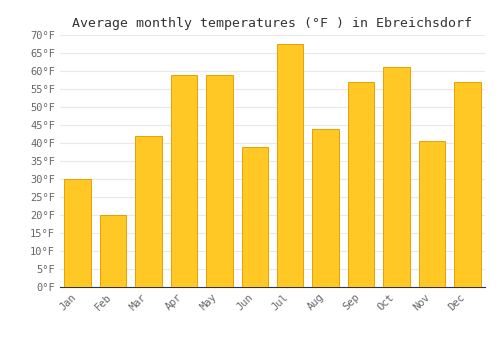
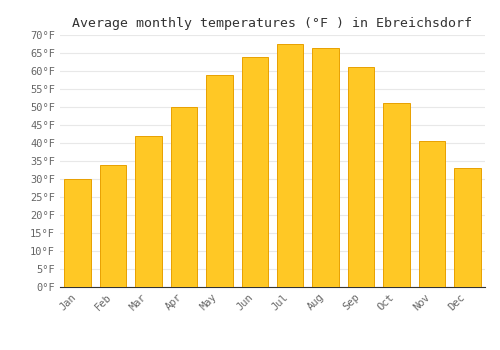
Feb: 20.0°F -> 34.0°F
Apr: 59.0°F -> 50.0°F
Jun: 39.0°F -> 64.0°F
Aug: 44.0°F -> 66.5°F
Sep: 57.0°F -> 61.0°F
Oct: 61.0°F -> 51.0°F
Dec: 57.0°F -> 33.0°F
